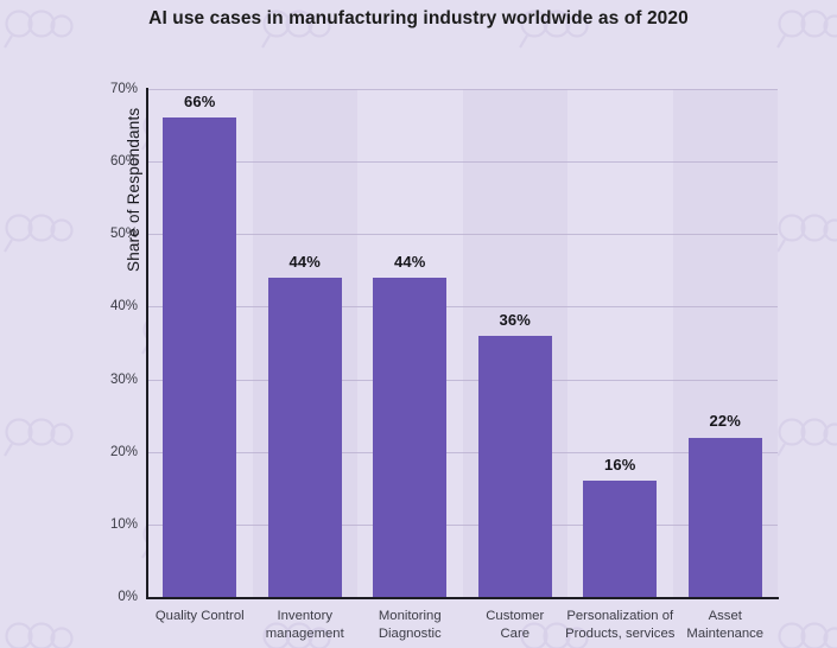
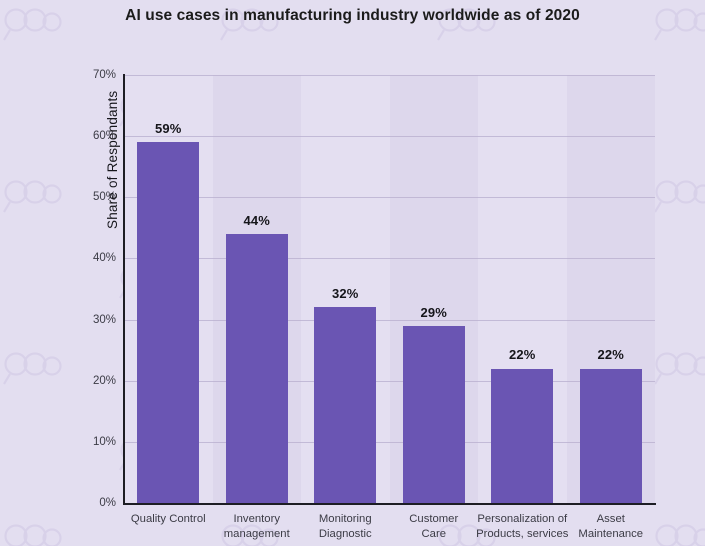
Quality Control: 66% -> 59%
Monitoring Diagnostic: 44% -> 32%
Customer Care: 36% -> 29%
Personalization of Products, services: 16% -> 22%
